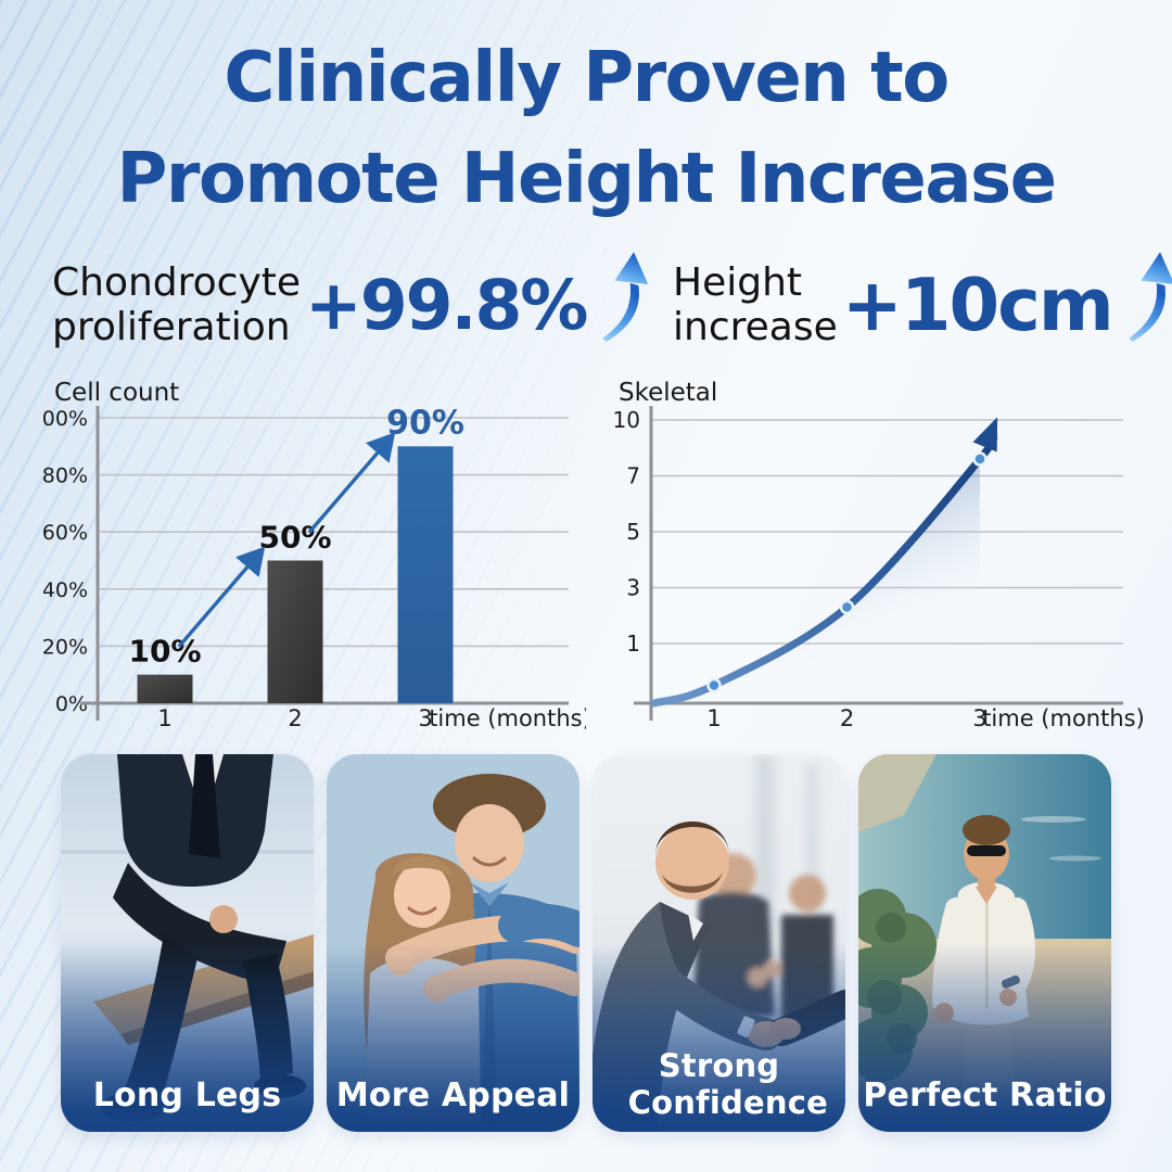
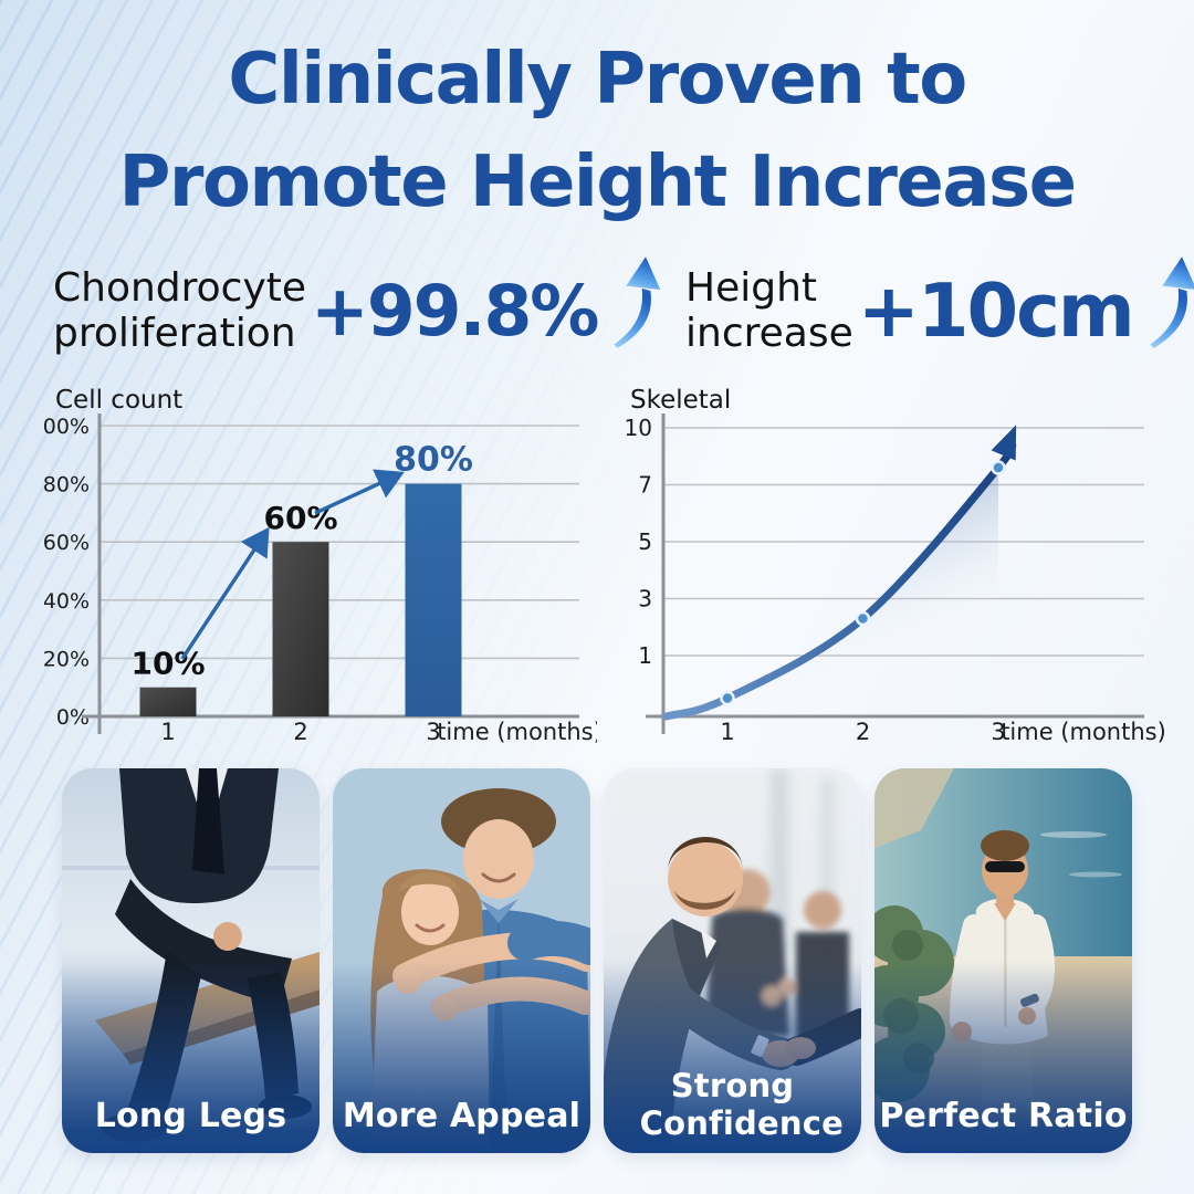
Cell count/2: 50% -> 60%
Cell count/3: 90% -> 80%
